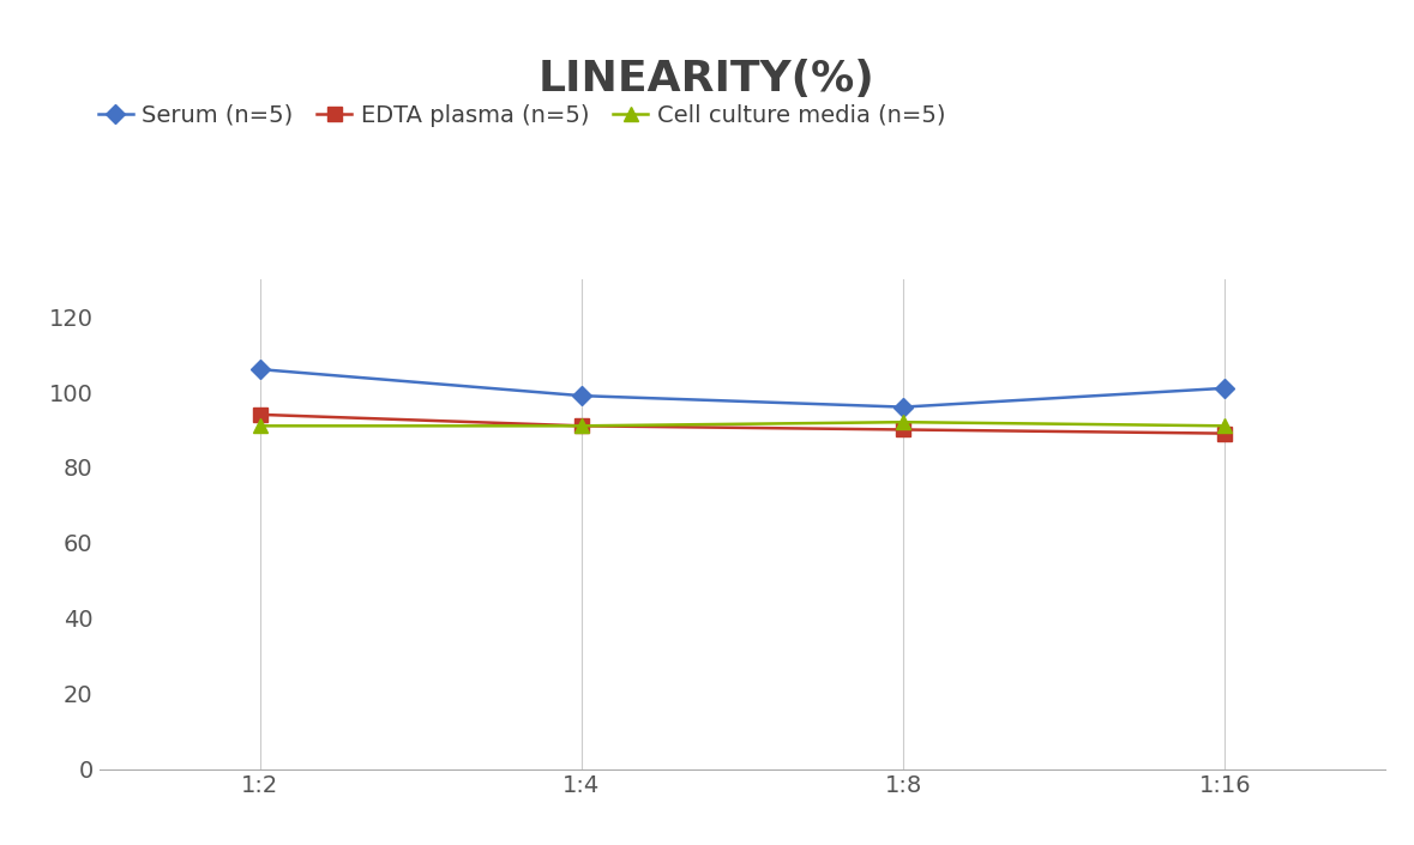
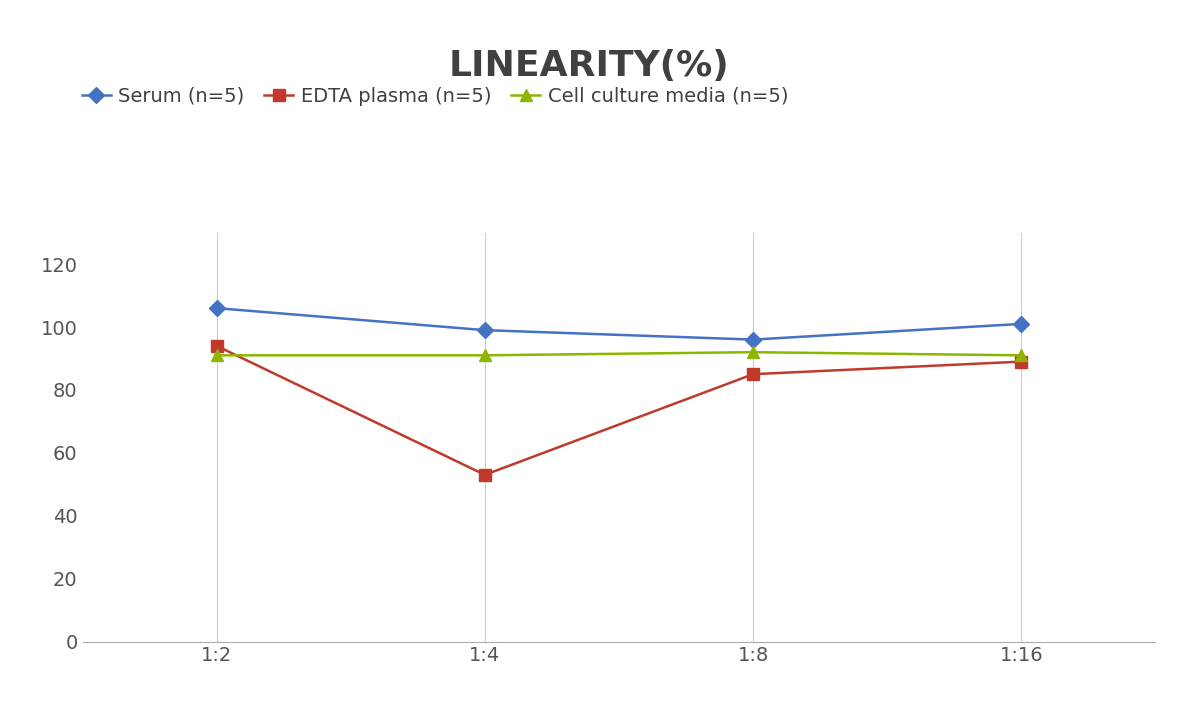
EDTA plasma (n=5)/1:4: 91 -> 53
EDTA plasma (n=5)/1:8: 90 -> 85
